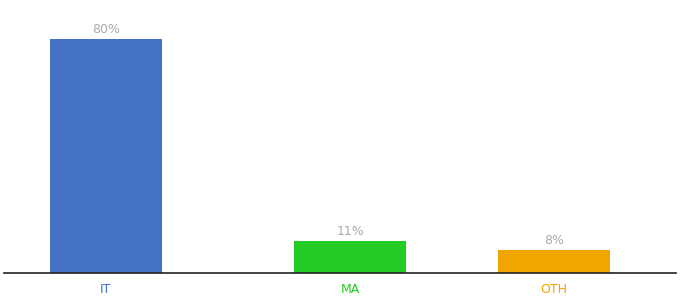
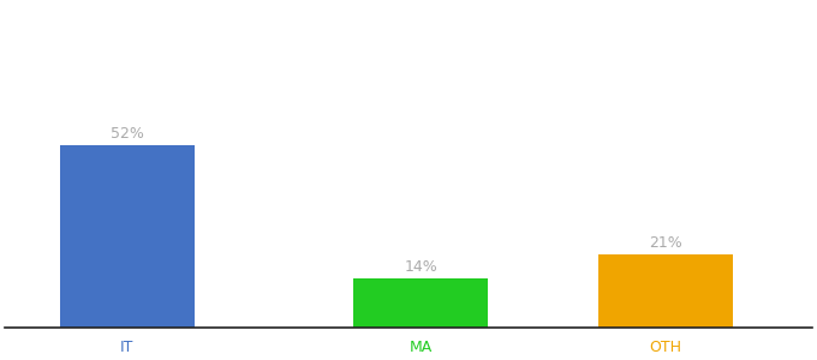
IT: 80% -> 52%
MA: 11% -> 14%
OTH: 8% -> 21%
